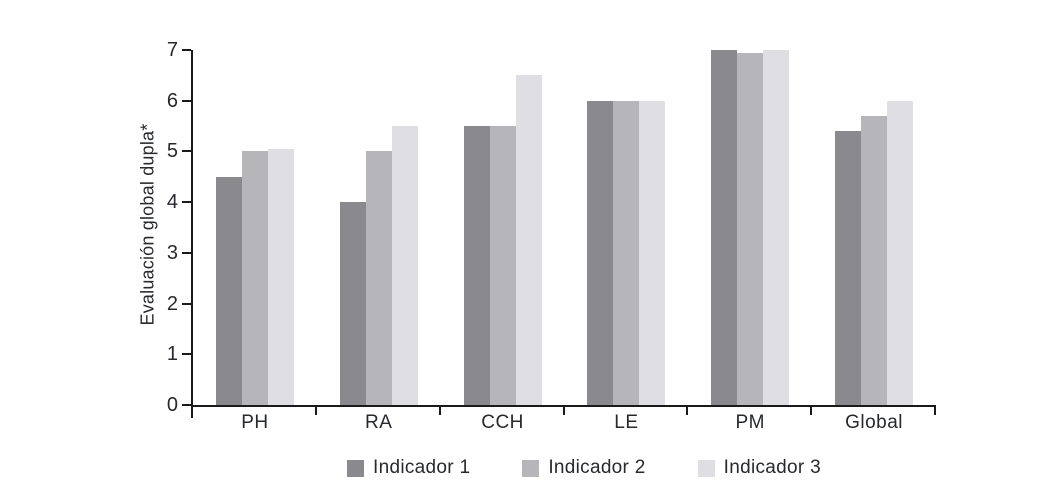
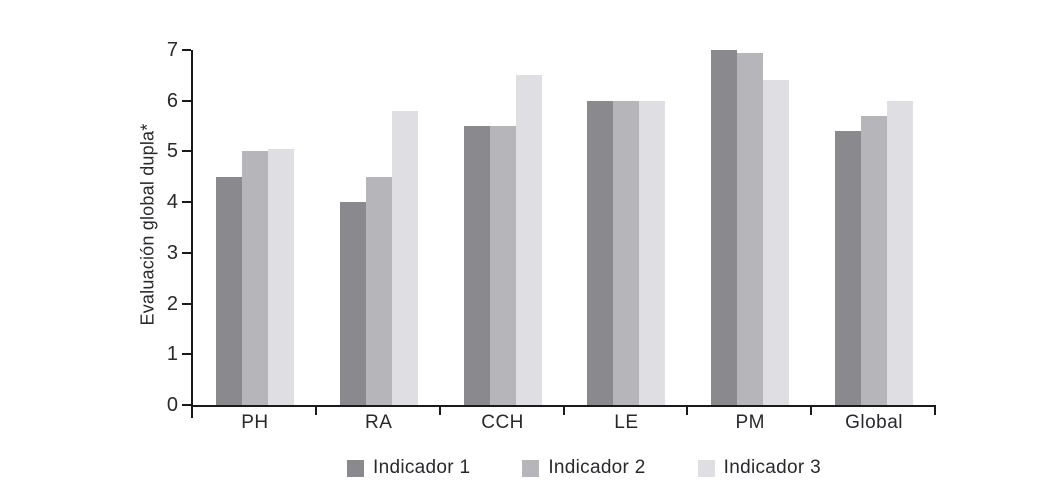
Indicador 2/RA: 5.0 -> 4.5
Indicador 3/RA: 5.5 -> 5.8
Indicador 3/PM: 7.0 -> 6.4
